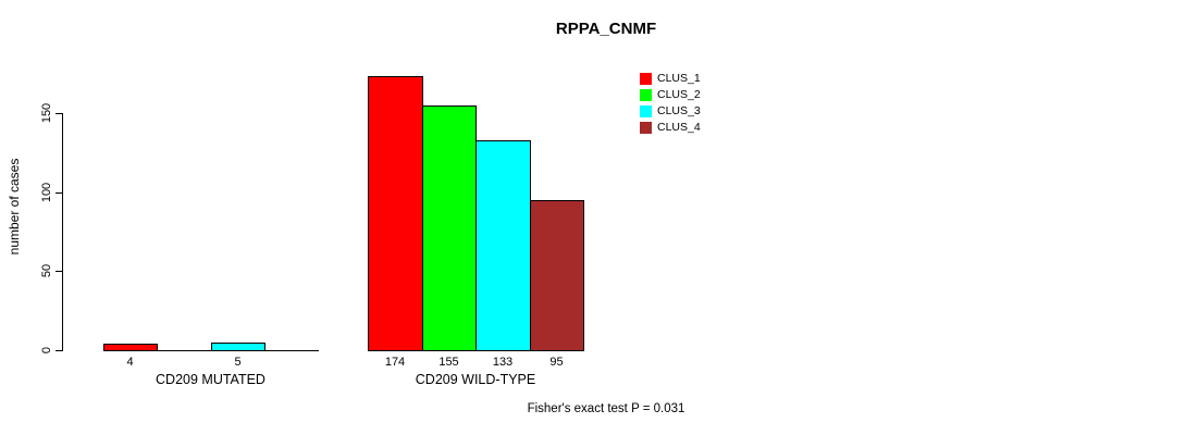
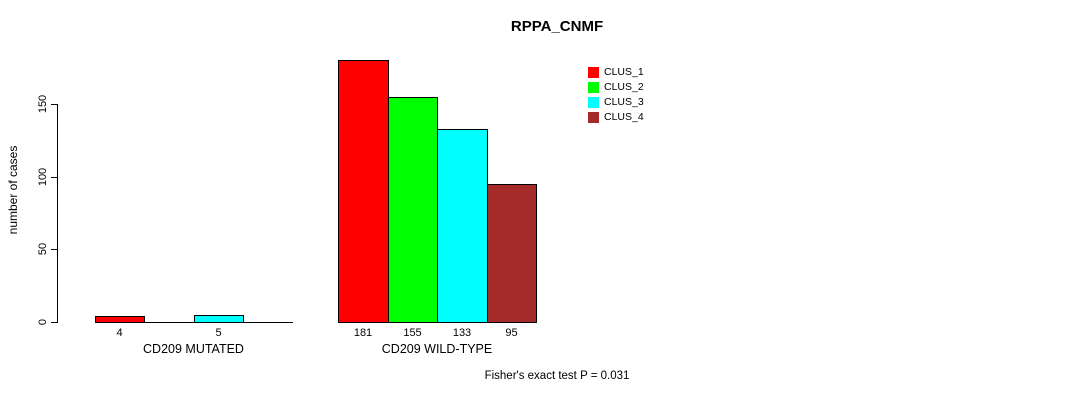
CLUS_1/CD209 WILD-TYPE: 174 -> 181
